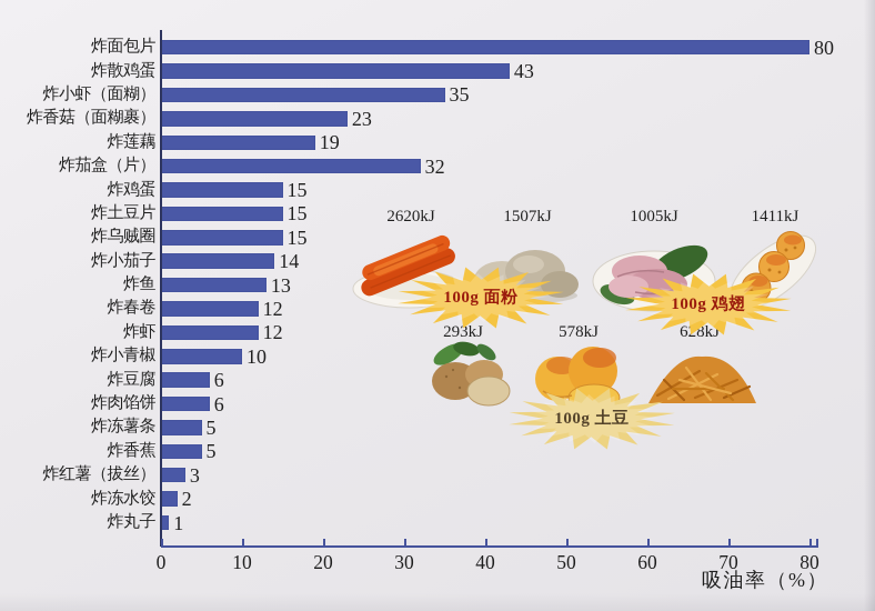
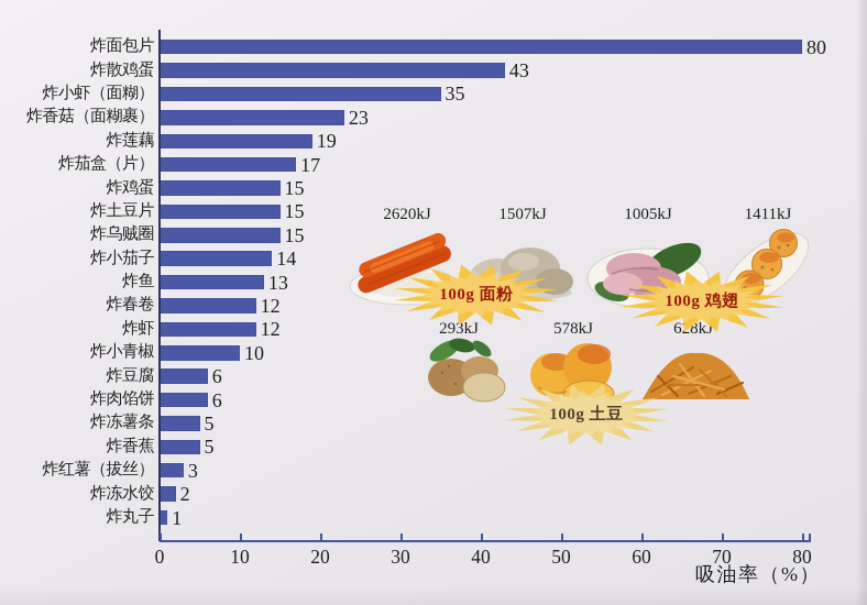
炸茄盒（片）: 32 -> 17
